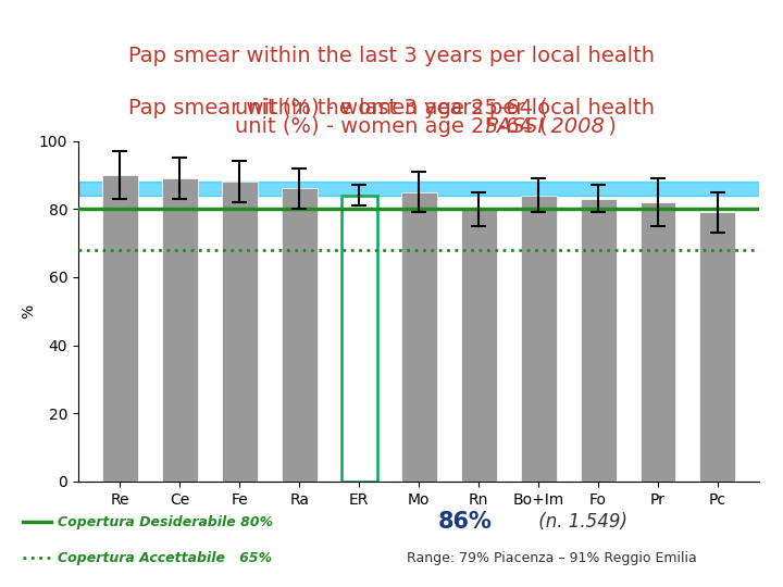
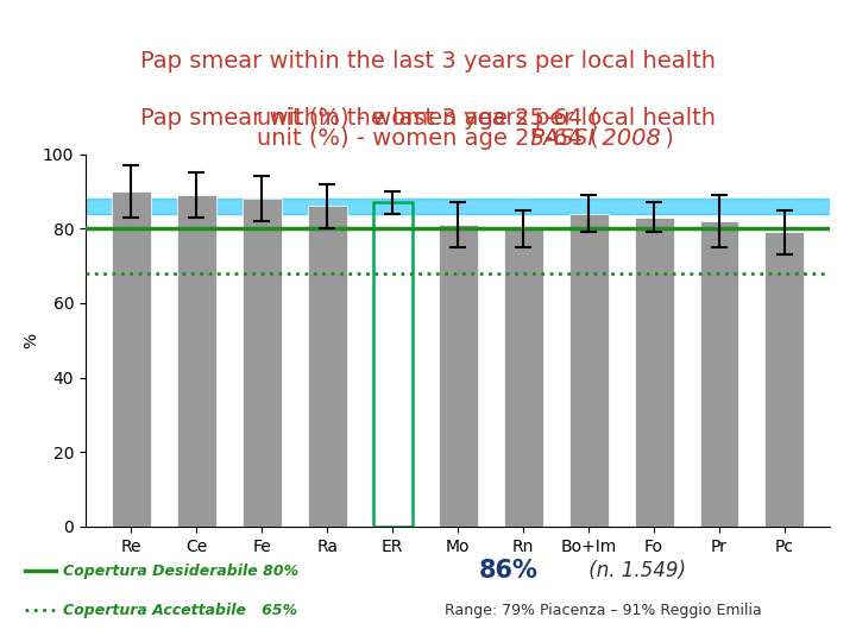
ER: 84 -> 87
Mo: 85 -> 81
